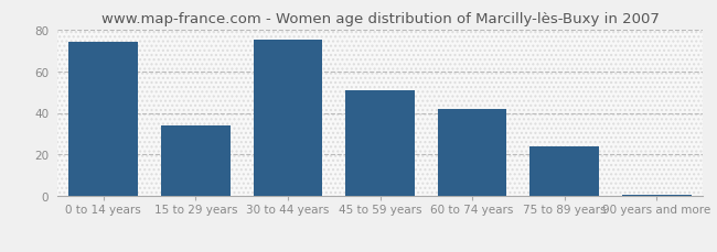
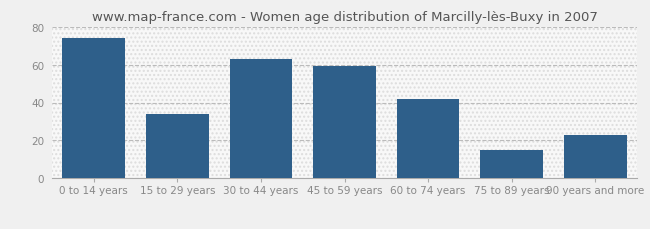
30 to 44 years: 75 -> 63
45 to 59 years: 51 -> 59
75 to 89 years: 24 -> 15
90 years and more: 1 -> 23
